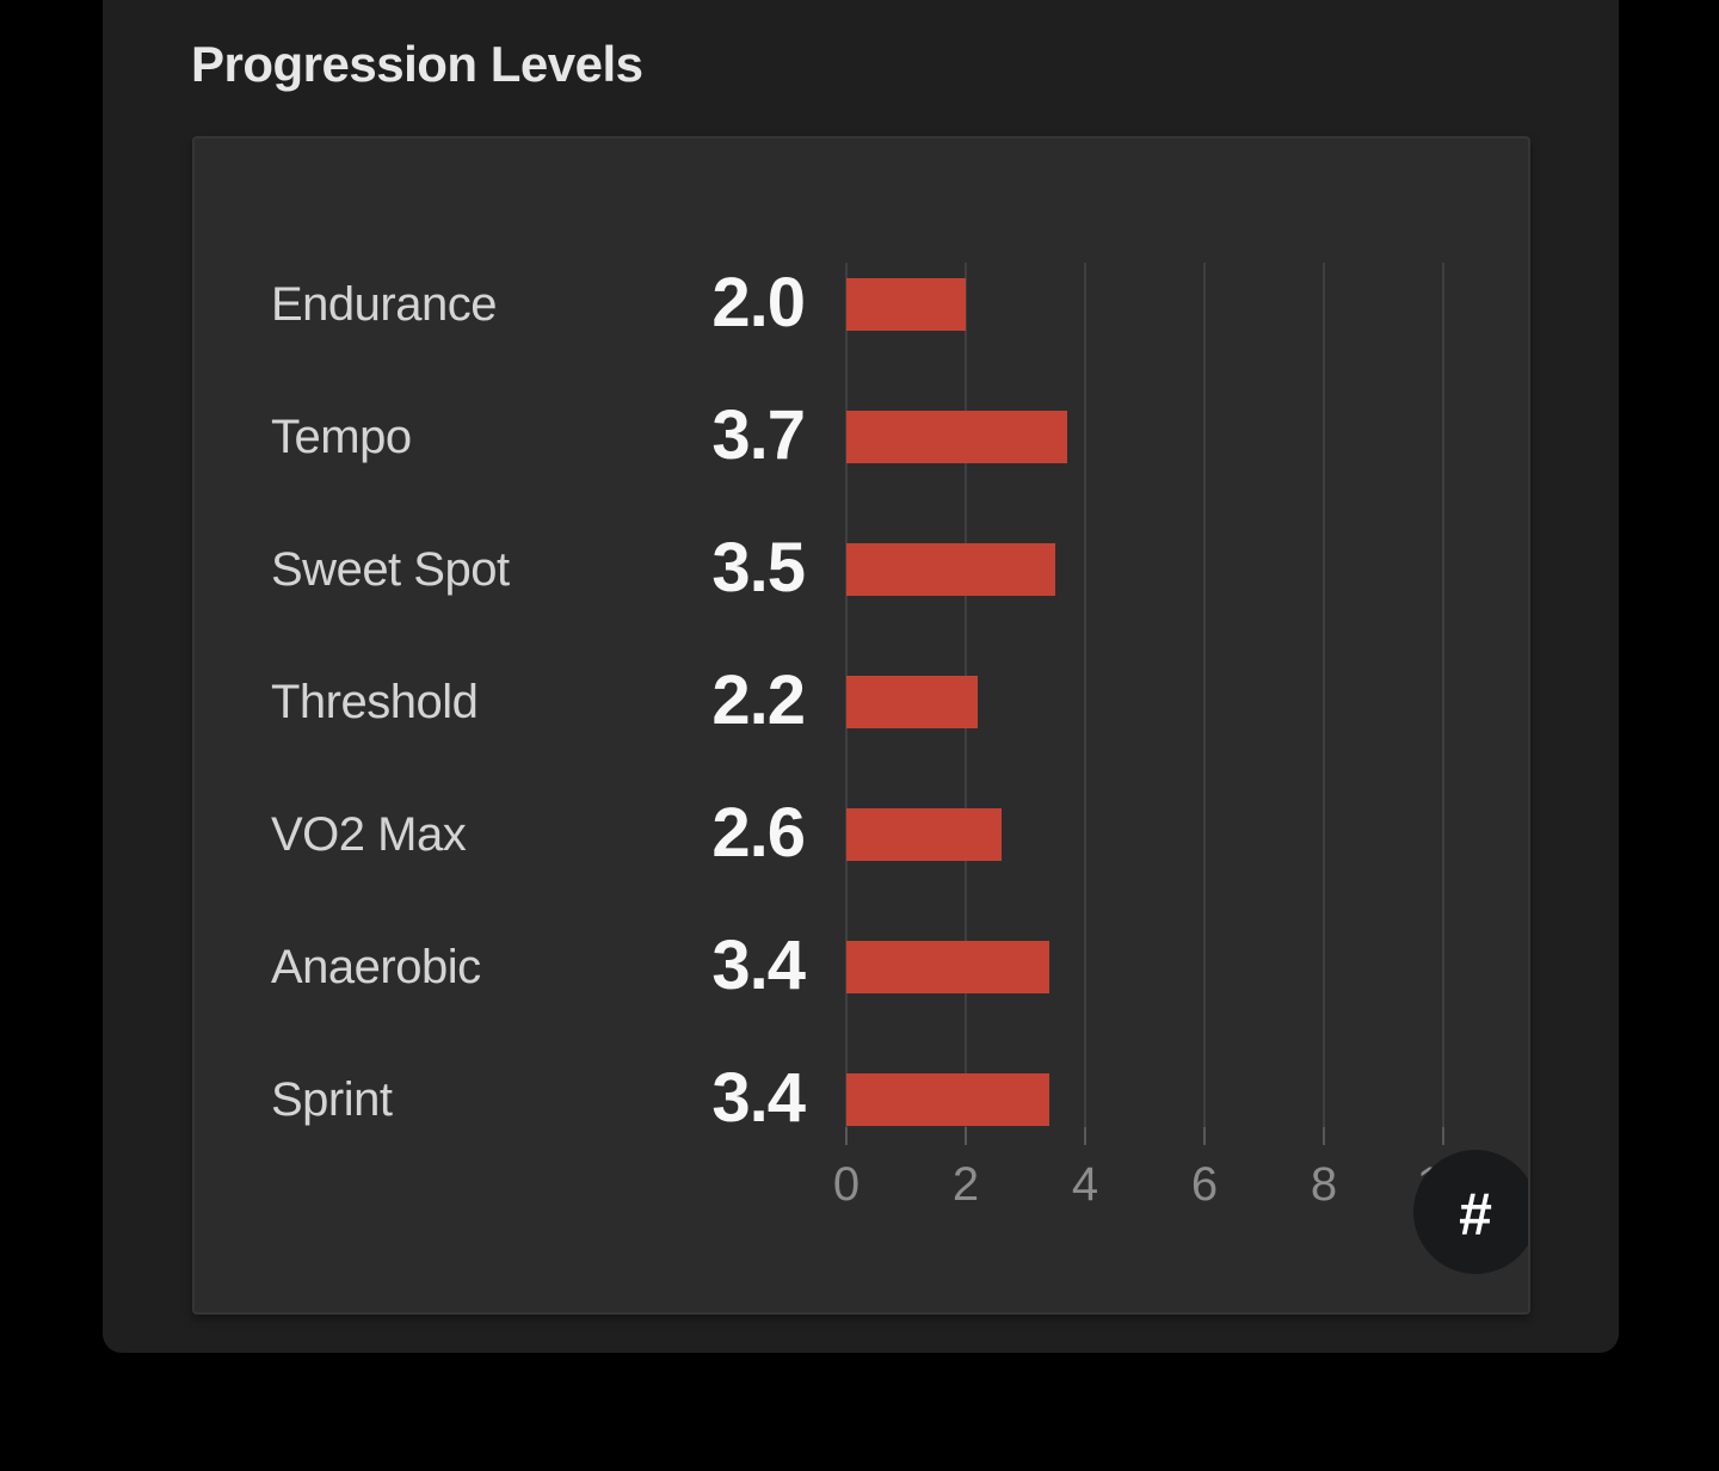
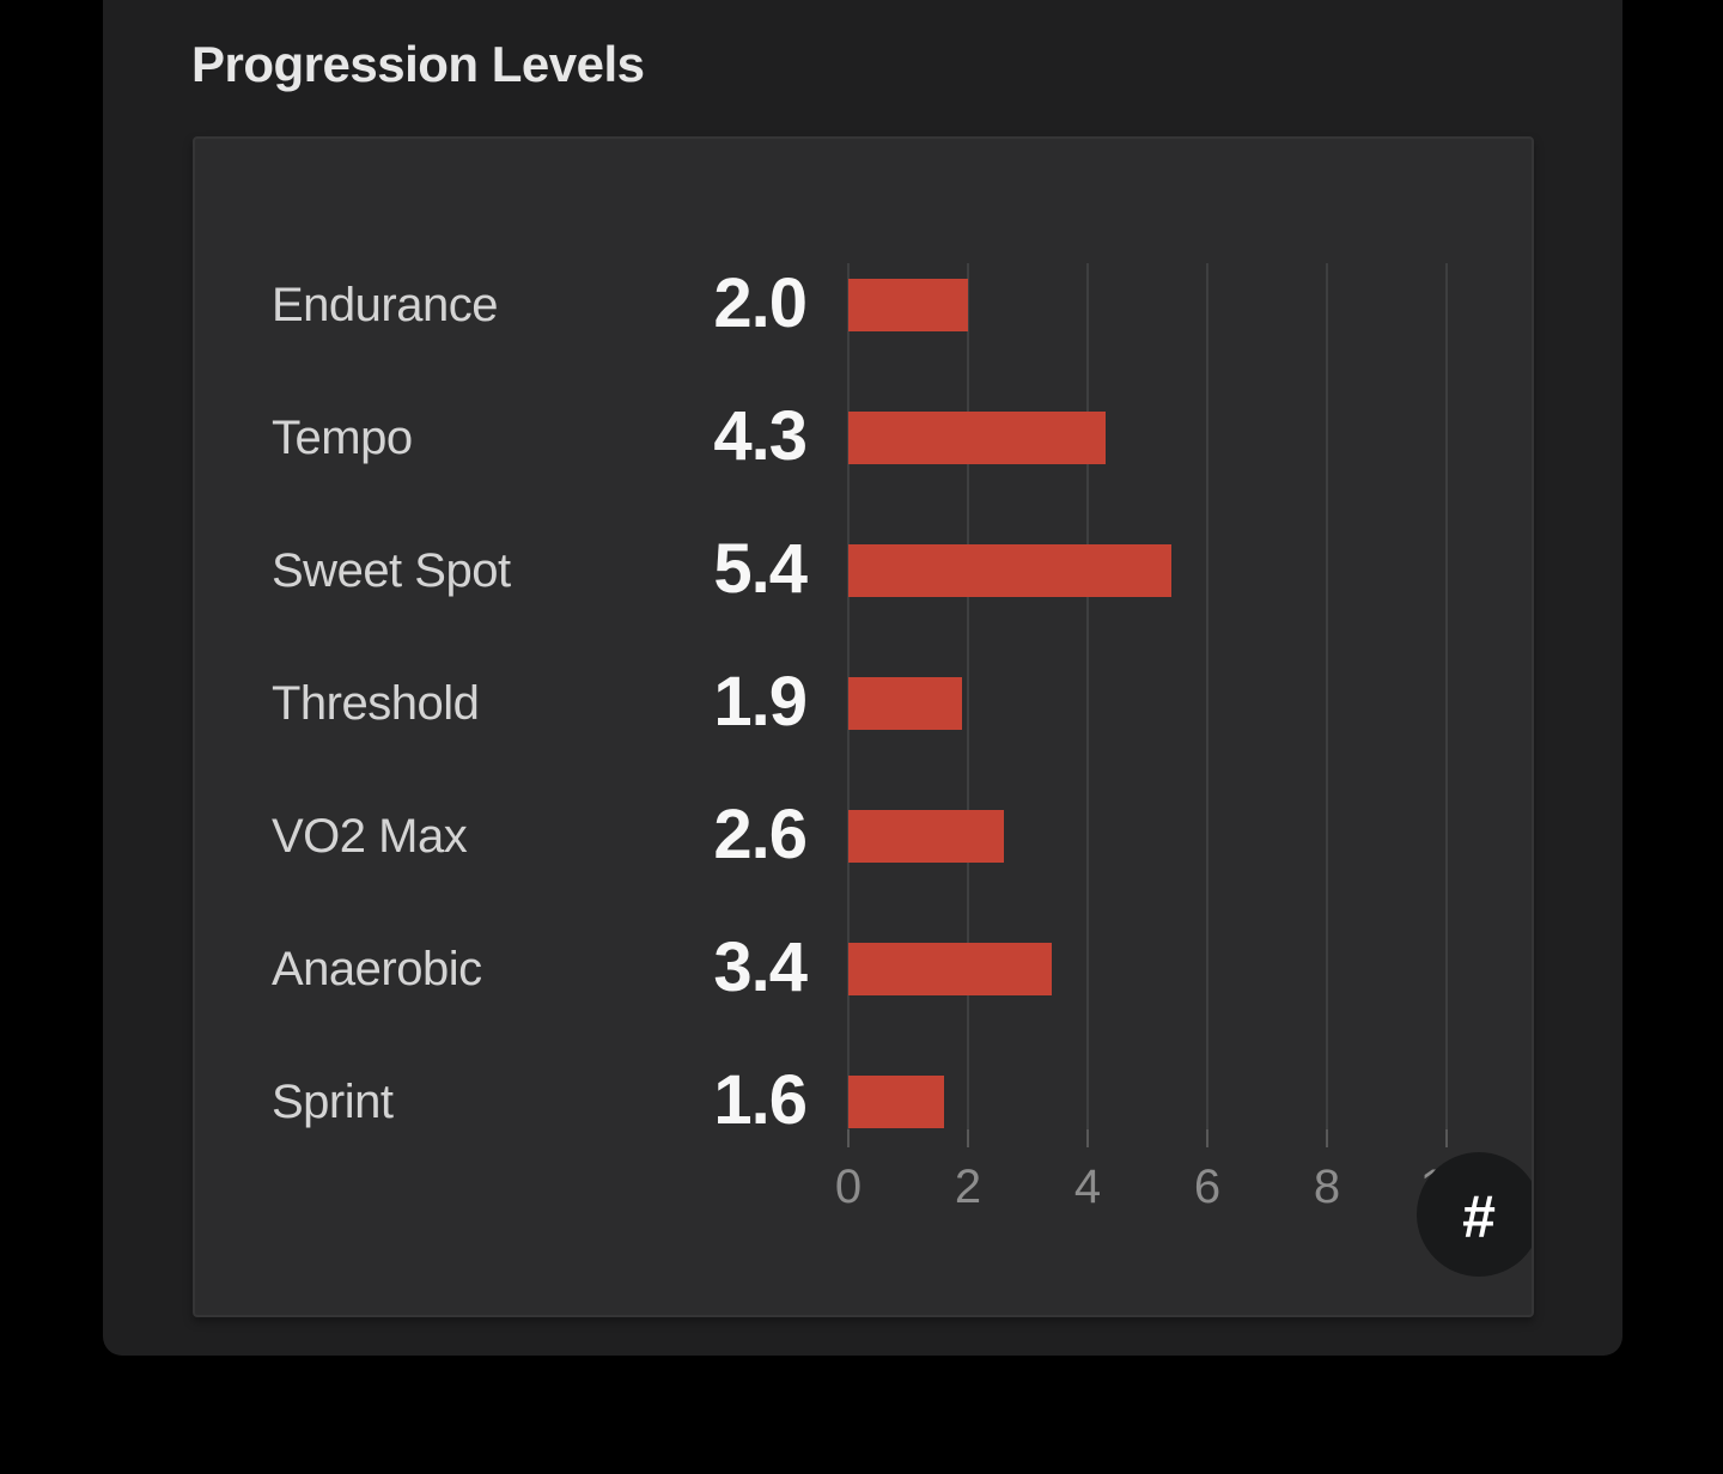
Tempo: 3.7 -> 4.3
Sweet Spot: 3.5 -> 5.4
Threshold: 2.2 -> 1.9
Sprint: 3.4 -> 1.6
